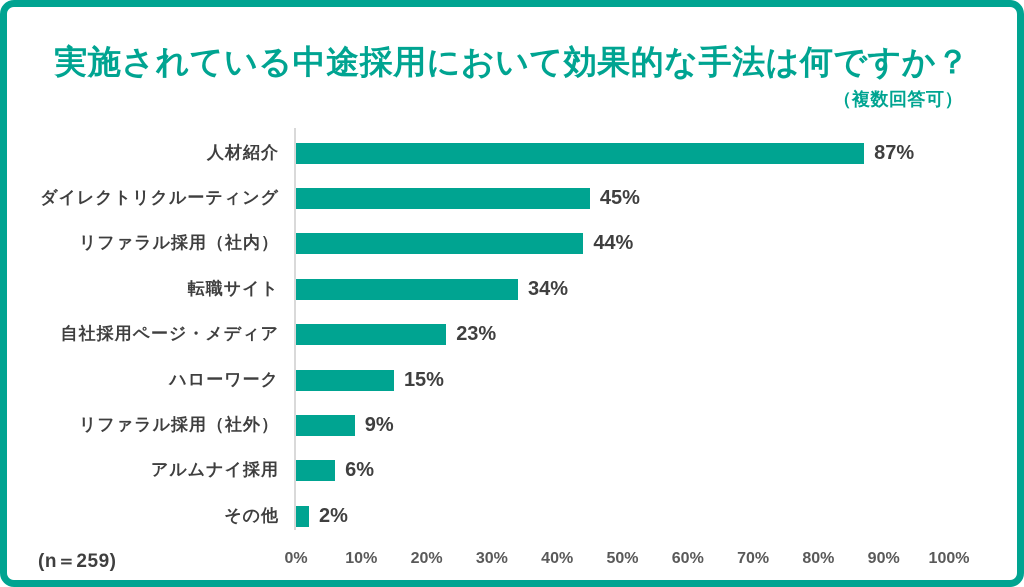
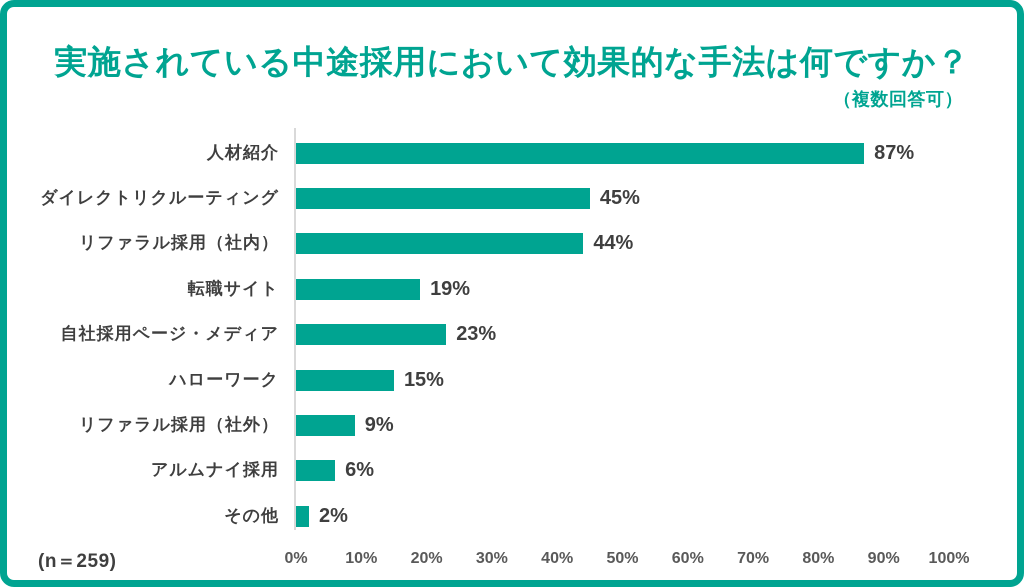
転職サイト: 34% -> 19%
